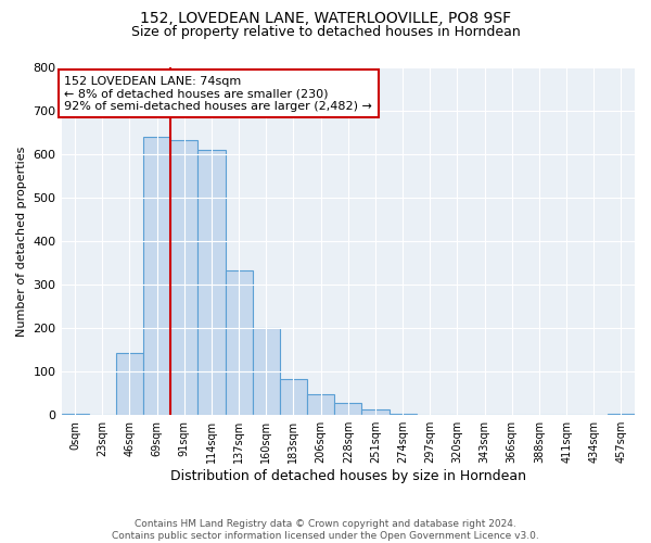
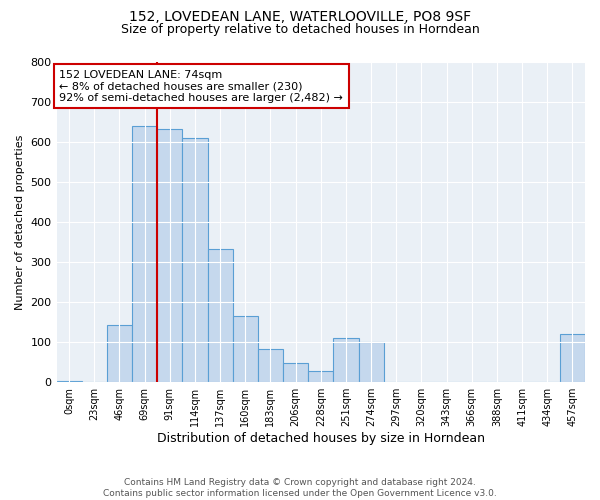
160sqm: 201 -> 165
251sqm: 13 -> 110
274sqm: 2 -> 100
457sqm: 4 -> 120
